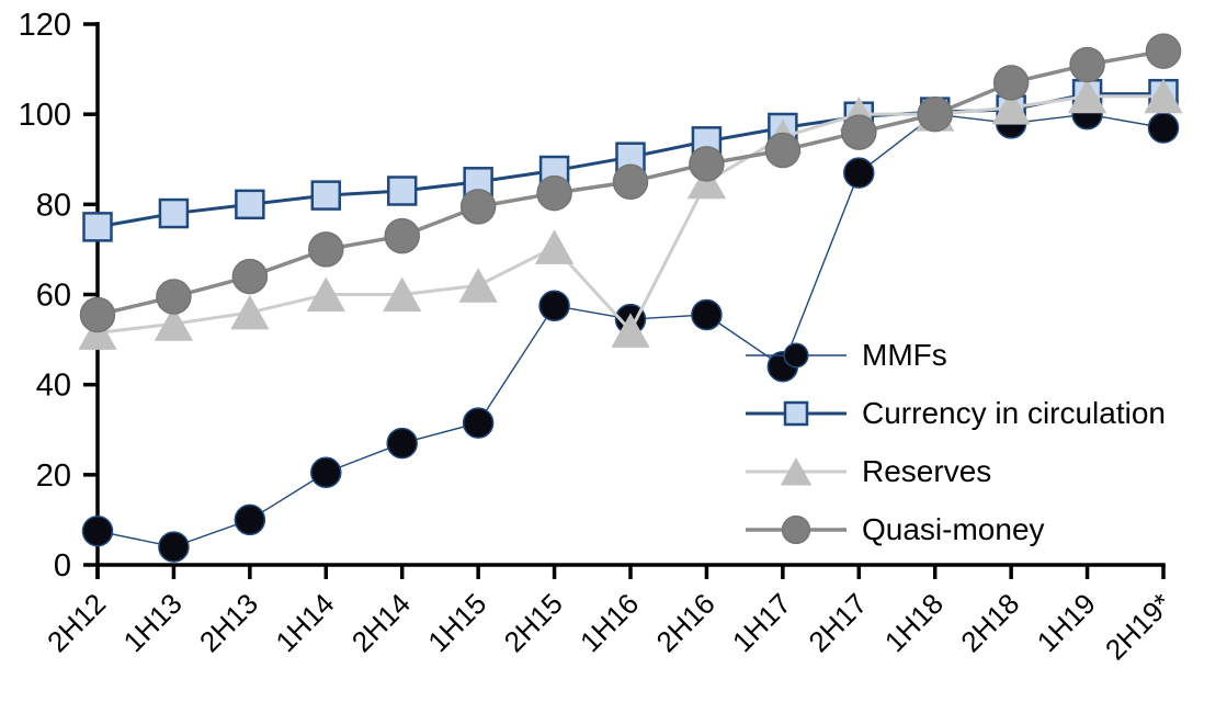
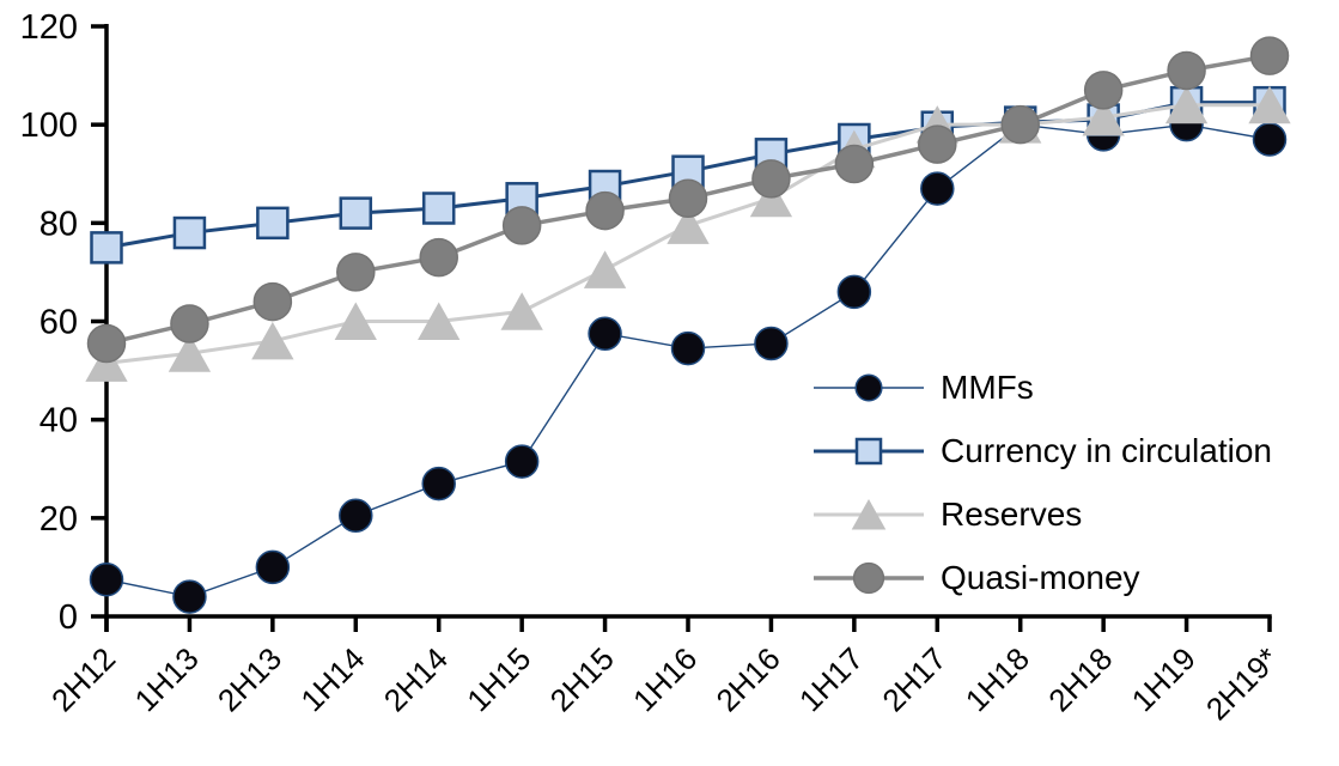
Reserves/1H16: 52 -> 80
MMFs/1H17: 44 -> 66
